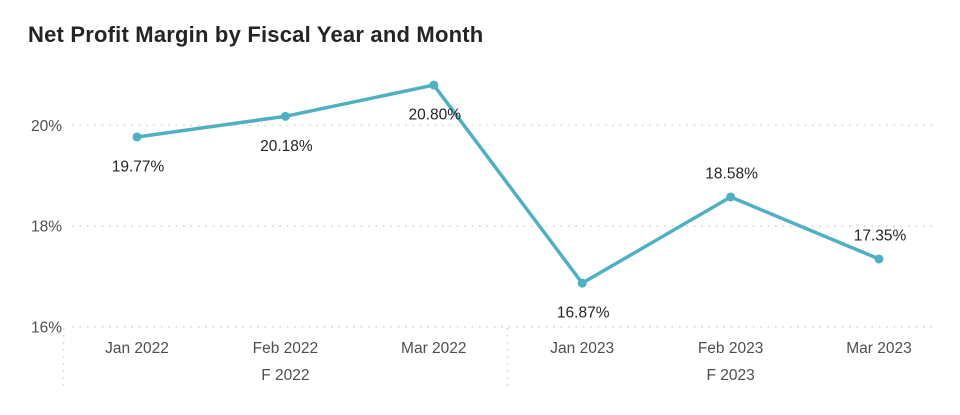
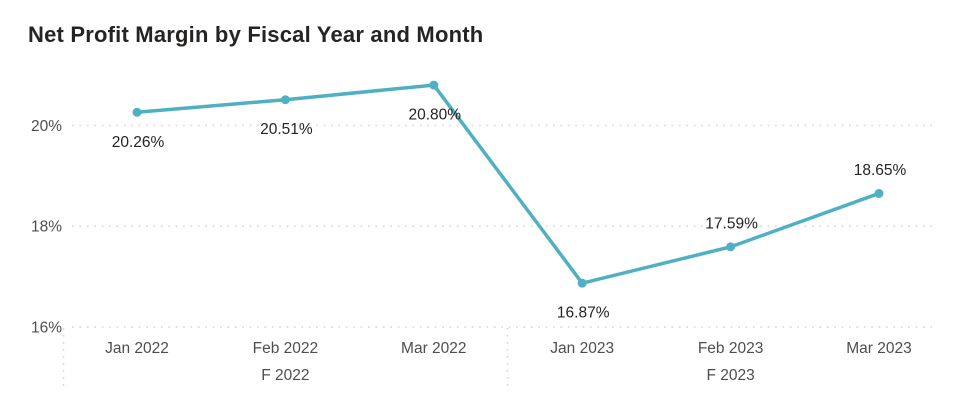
Jan 2022: 19.77% -> 20.26%
Feb 2022: 20.18% -> 20.51%
Feb 2023: 18.58% -> 17.59%
Mar 2023: 17.35% -> 18.65%
